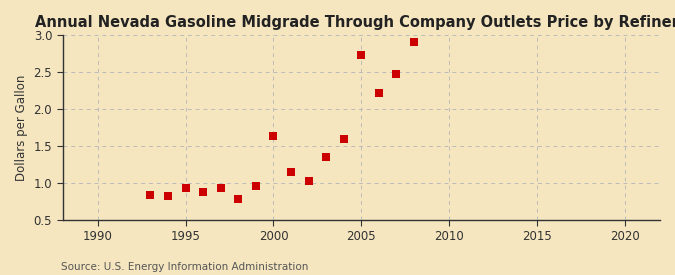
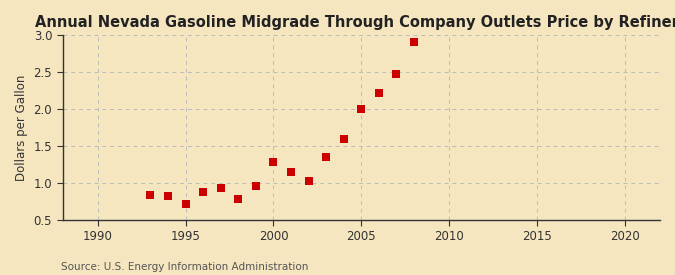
1995: 0.94 -> 0.72
2000: 1.64 -> 1.29
2005: 2.74 -> 2.00
